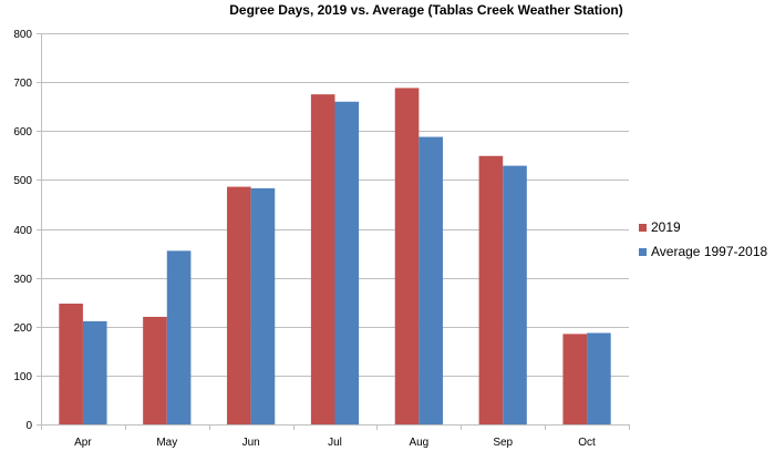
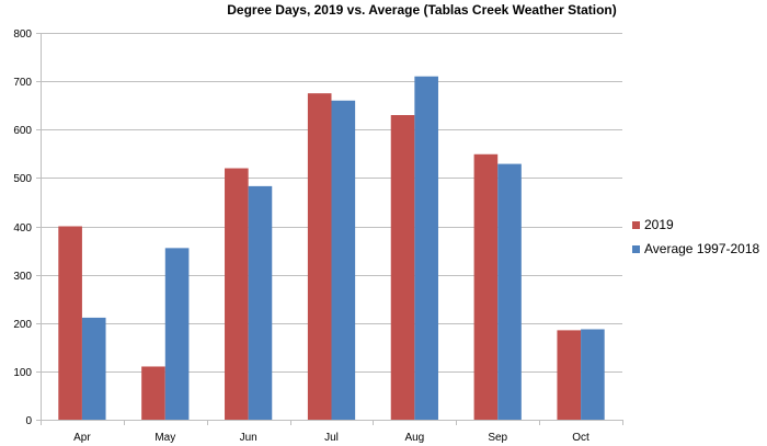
2019/Apr: 250 -> 400
2019/May: 220 -> 110
2019/Jun: 490 -> 520
2019/Aug: 690 -> 630
Average 1997-2018/Aug: 590 -> 710
